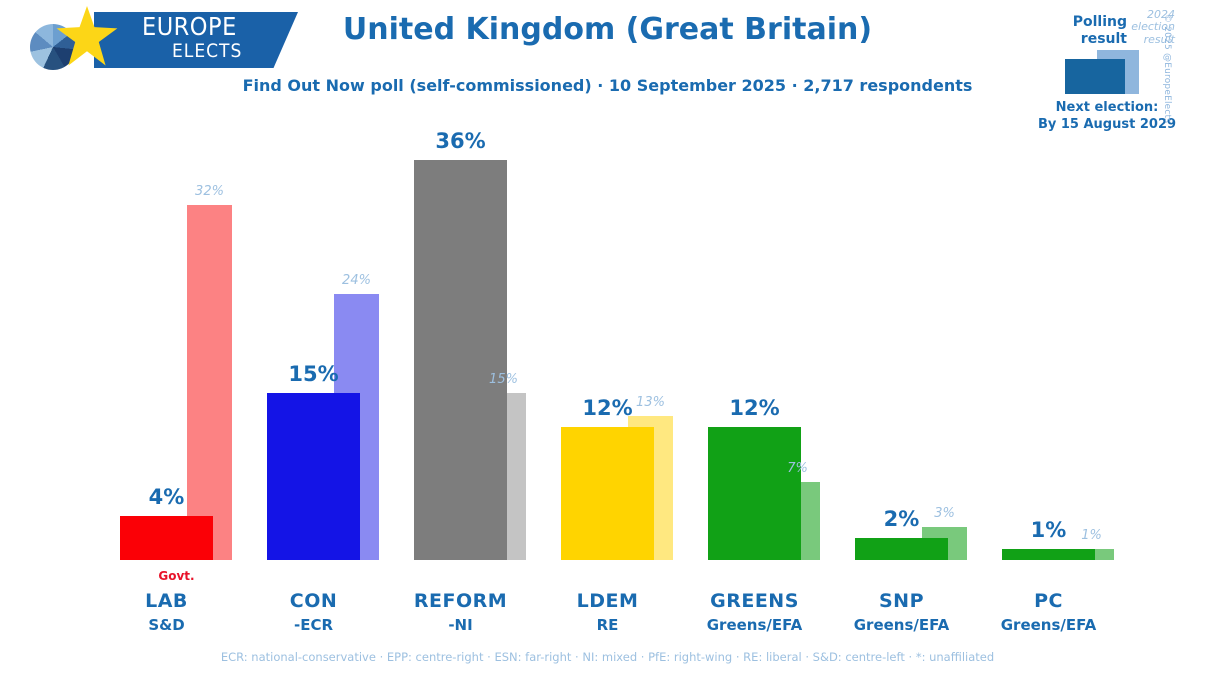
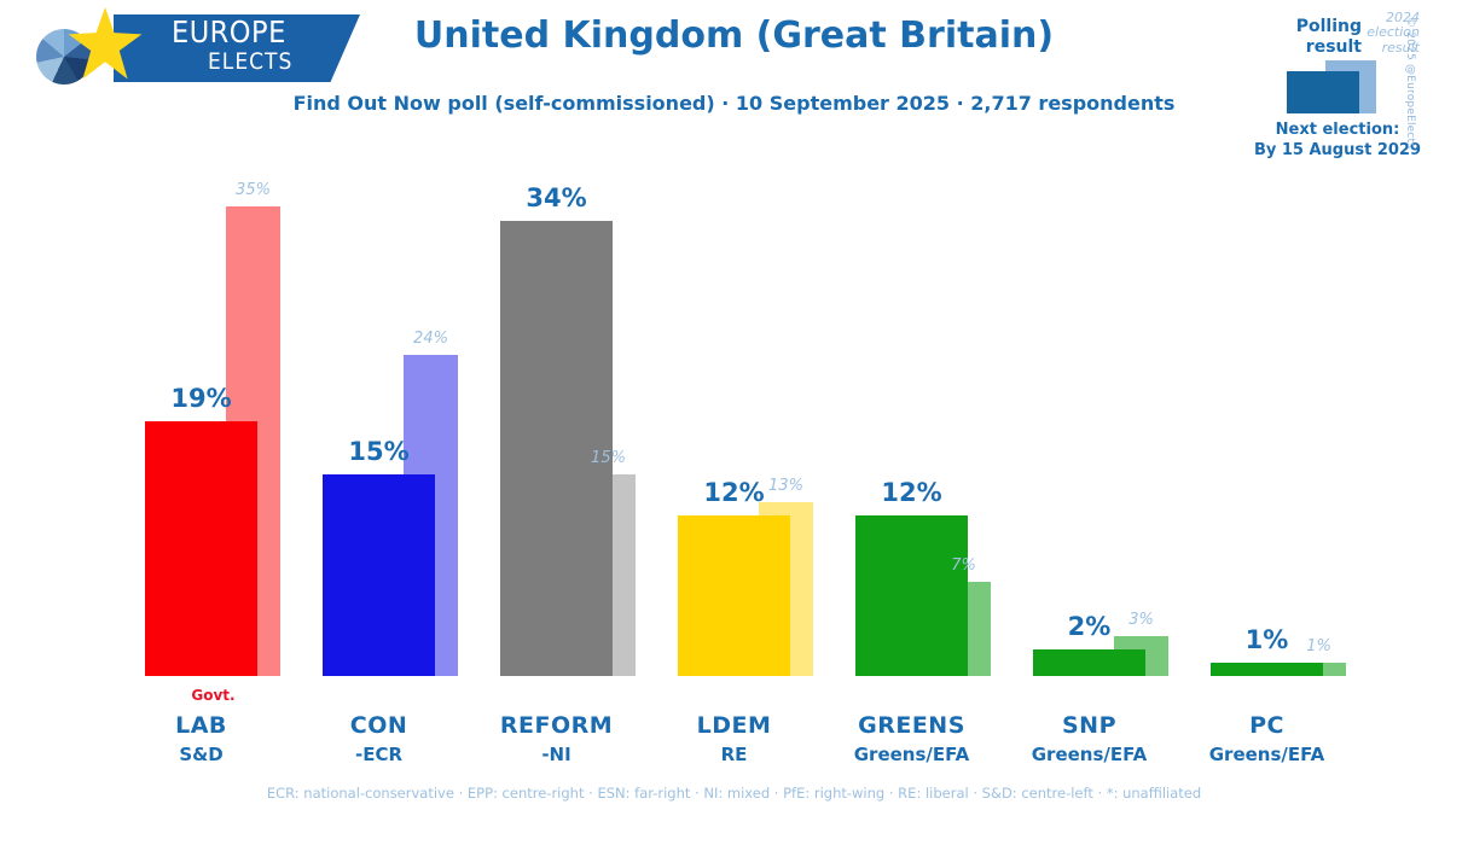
Polling result/LAB: 4% -> 19%
2024 election result/LAB: 32% -> 35%
Polling result/REFORM: 36% -> 34%
